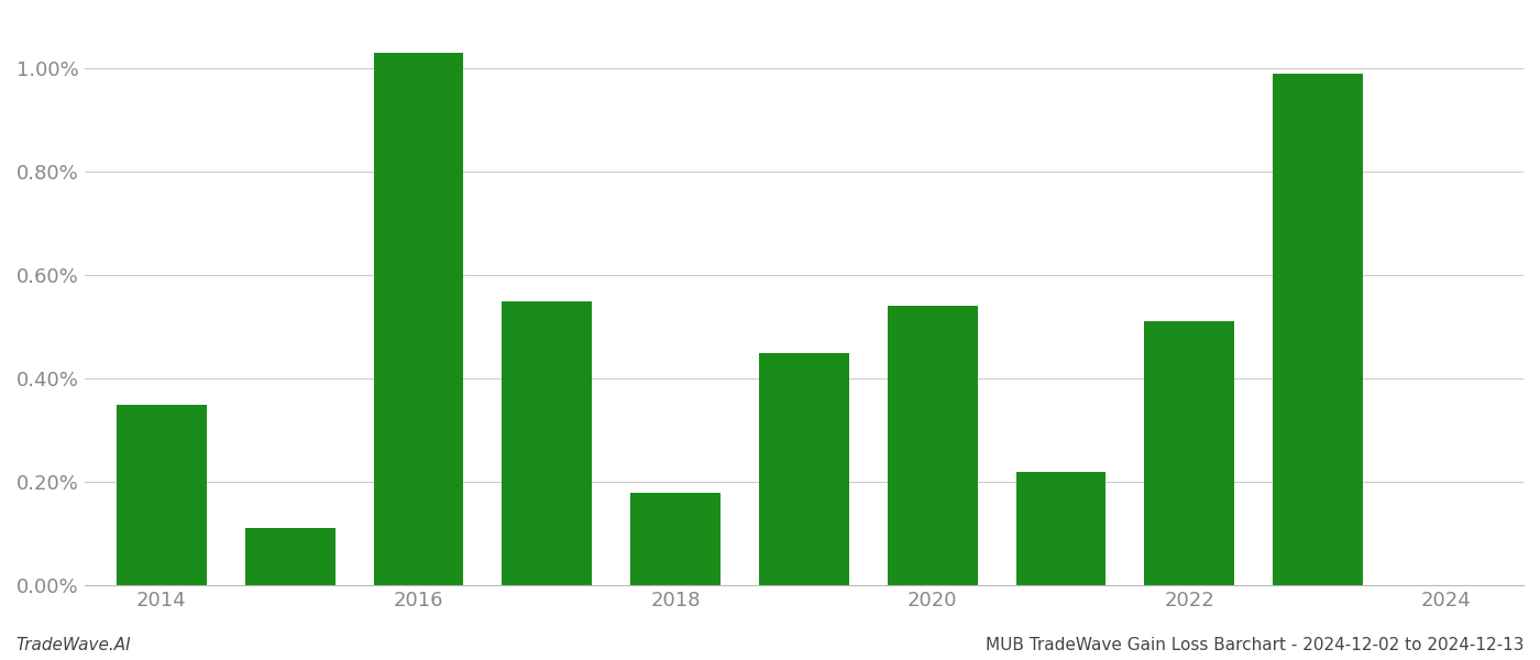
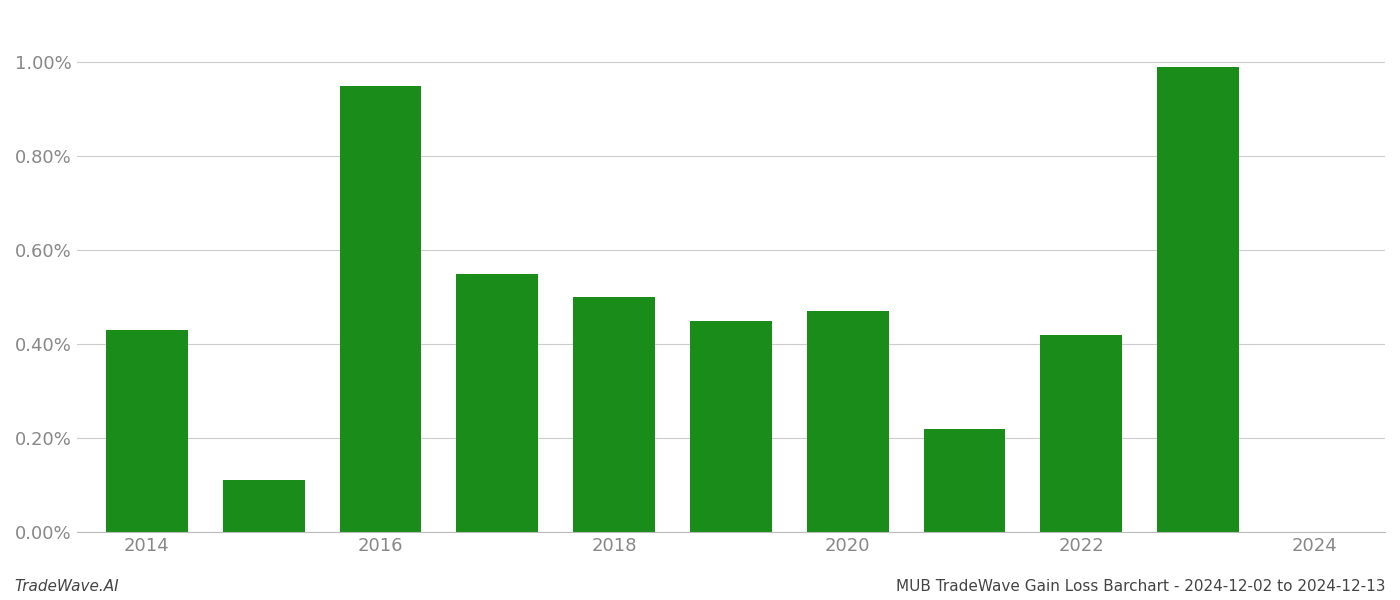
2014: 0.35% -> 0.43%
2016: 1.03% -> 0.95%
2018: 0.18% -> 0.50%
2020: 0.54% -> 0.47%
2022: 0.51% -> 0.42%
